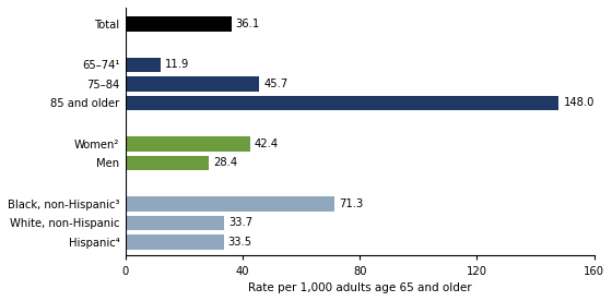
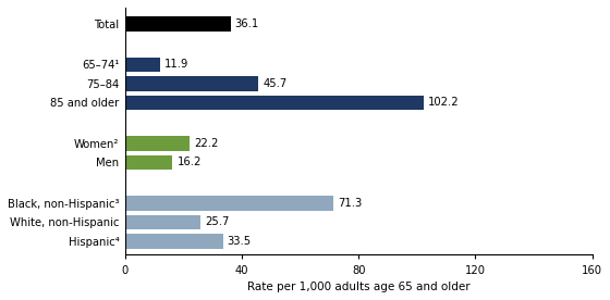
85 and older: 148.0 -> 102.2
Women²: 42.4 -> 22.2
Men: 28.4 -> 16.2
White, non-Hispanic: 33.7 -> 25.7
